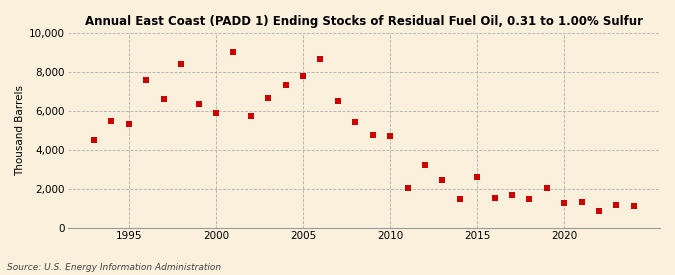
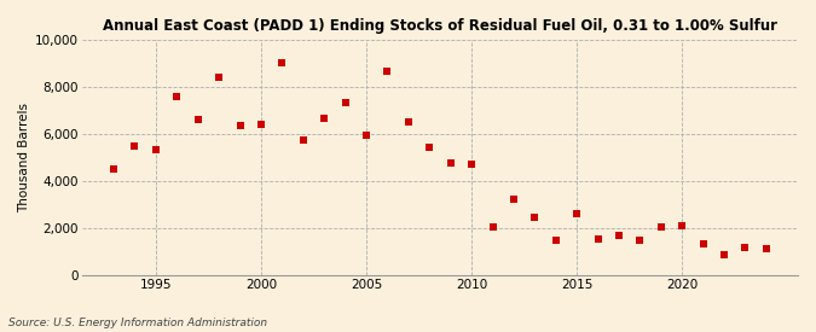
2000: 5,900 -> 6,400
2005: 7,800 -> 6,000
2020: 1,300 -> 2,100
